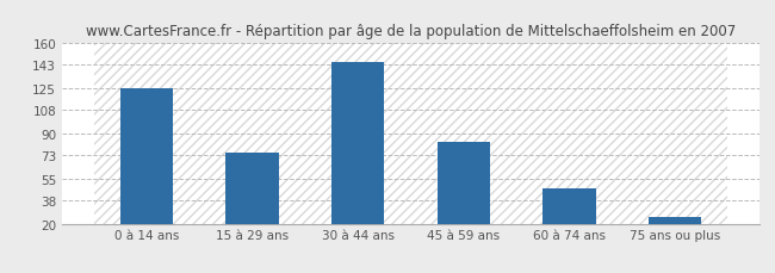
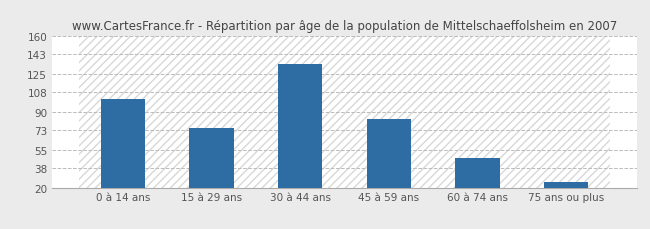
0 à 14 ans: 125 -> 102
30 à 44 ans: 145 -> 134
